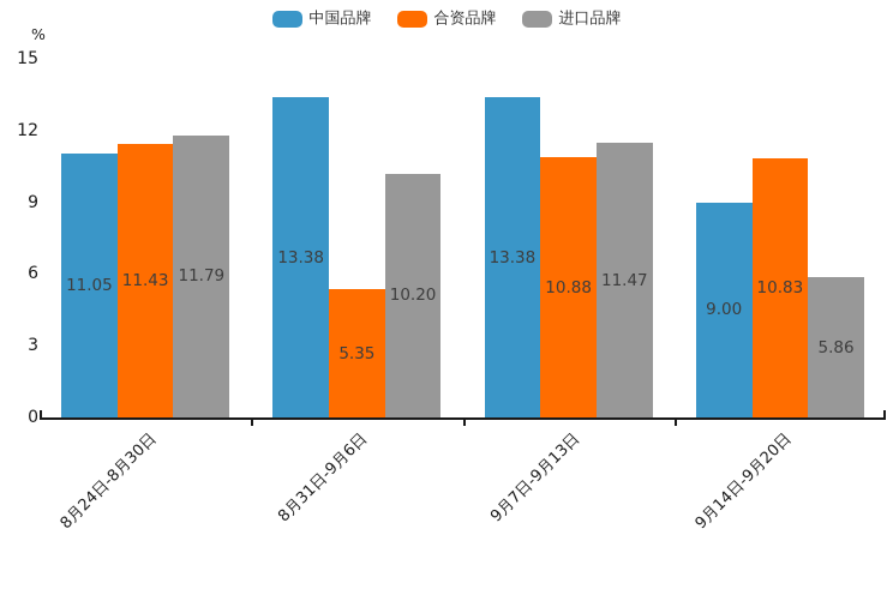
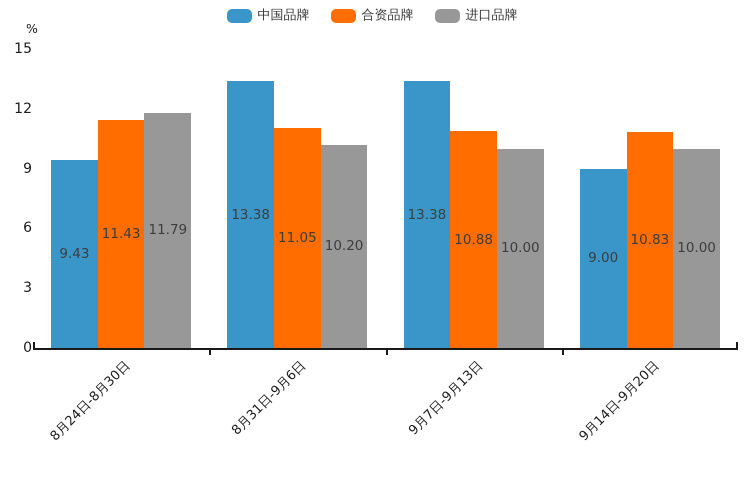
中国品牌/8月24日-8月30日: 11.05 -> 9.43
合资品牌/8月31日-9月6日: 5.35 -> 11.05
进口品牌/9月7日-9月13日: 11.47 -> 10.00
进口品牌/9月14日-9月20日: 5.86 -> 10.00
